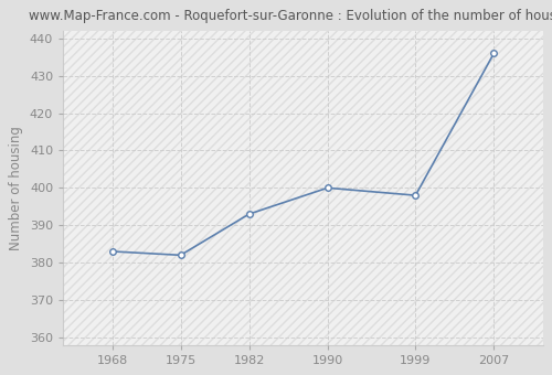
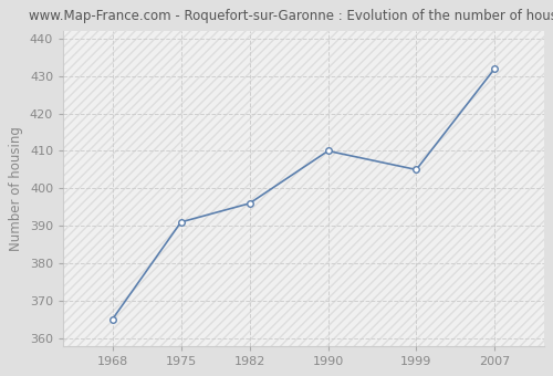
1968: 383 -> 365
1975: 382 -> 391
1982: 393 -> 396
1990: 400 -> 410
1999: 398 -> 405
2007: 436 -> 432
